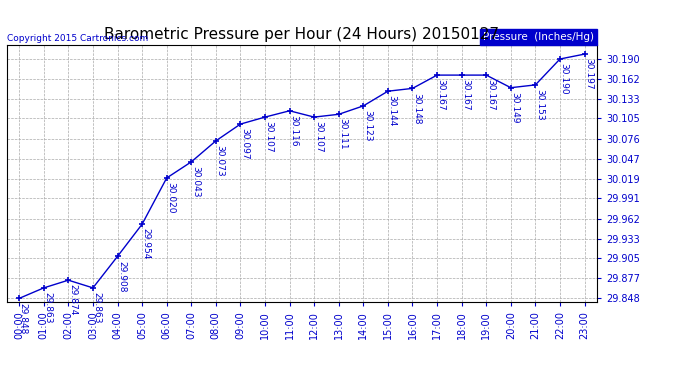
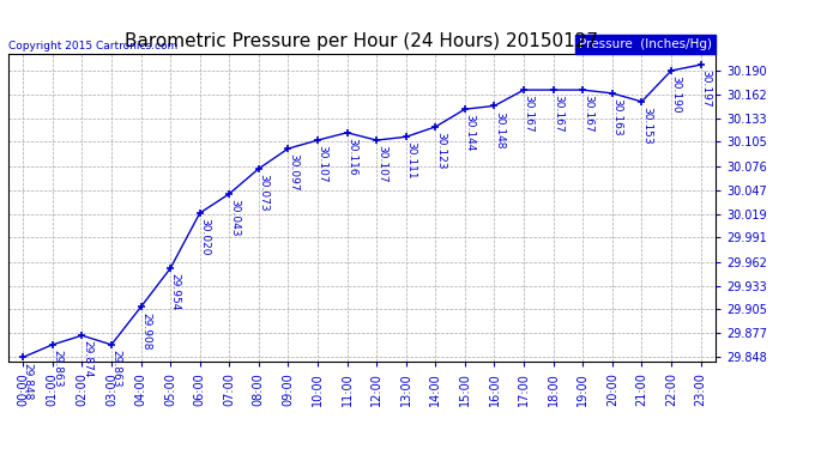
20:00: 30.149 -> 30.163
